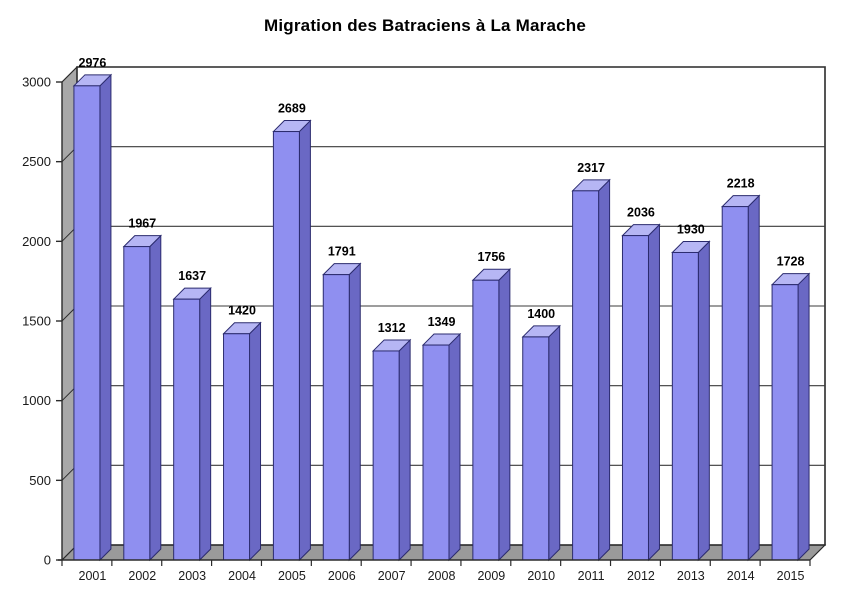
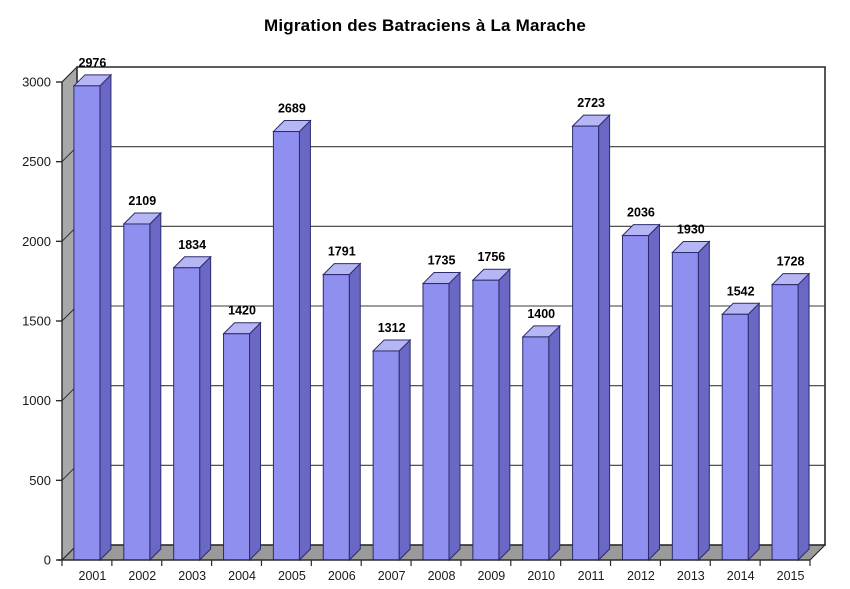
2002: 1967 -> 2109
2003: 1637 -> 1834
2008: 1349 -> 1735
2011: 2317 -> 2723
2014: 2218 -> 1542
